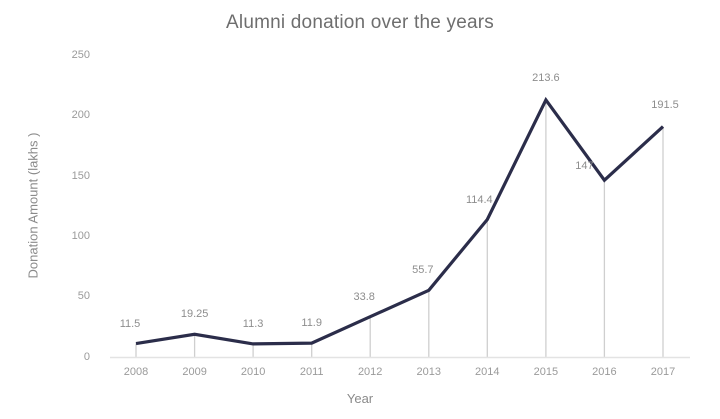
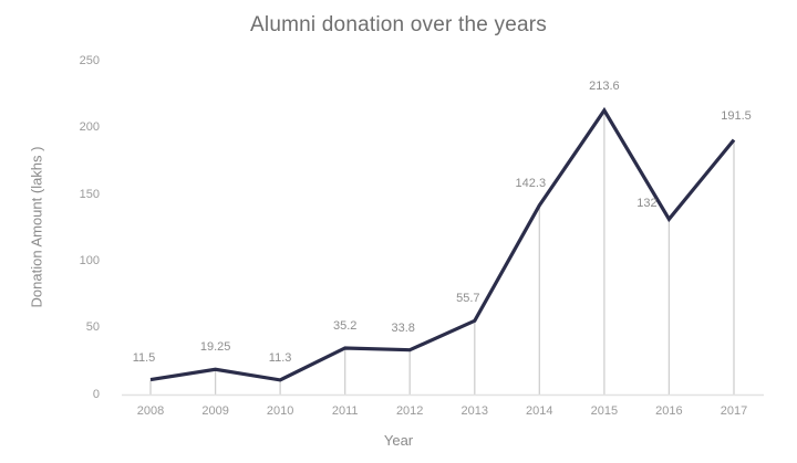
2011: 11.9 -> 35.2
2014: 114.4 -> 142.3
2016: 147 -> 132
